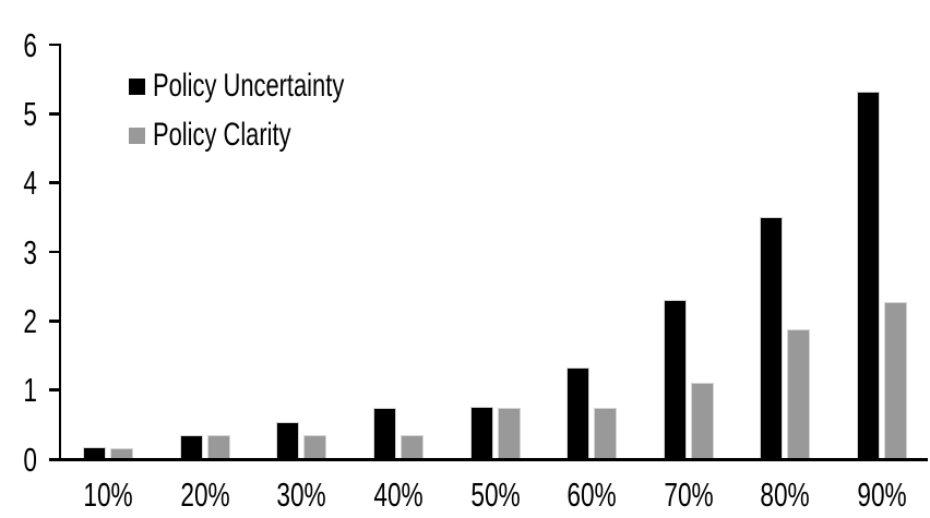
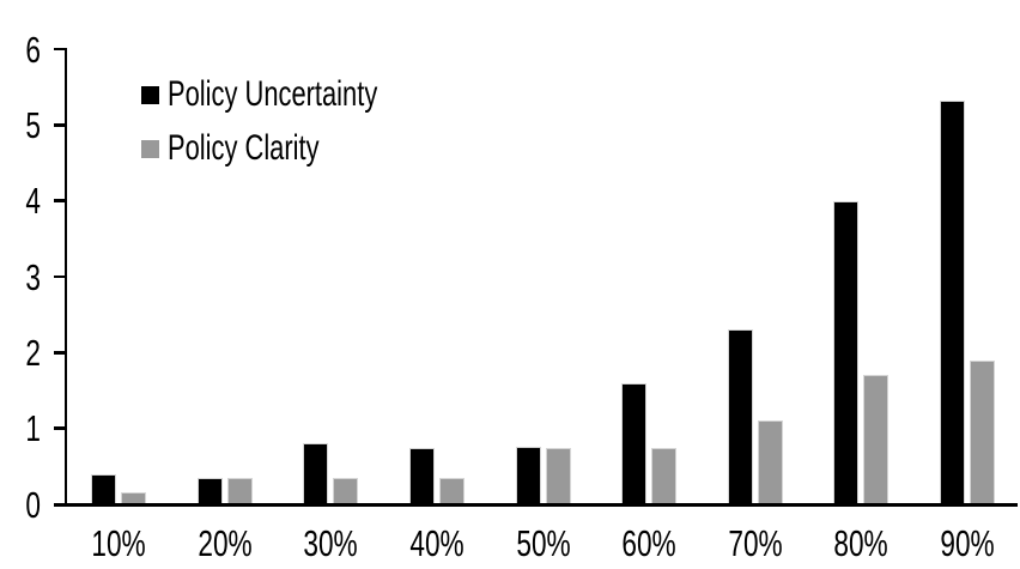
Policy Uncertainty/10%: 0.2 -> 0.4
Policy Uncertainty/30%: 0.5 -> 0.8
Policy Uncertainty/60%: 1.3 -> 1.6
Policy Uncertainty/80%: 3.5 -> 4.0
Policy Clarity/80%: 1.9 -> 1.7
Policy Clarity/90%: 2.3 -> 1.9
